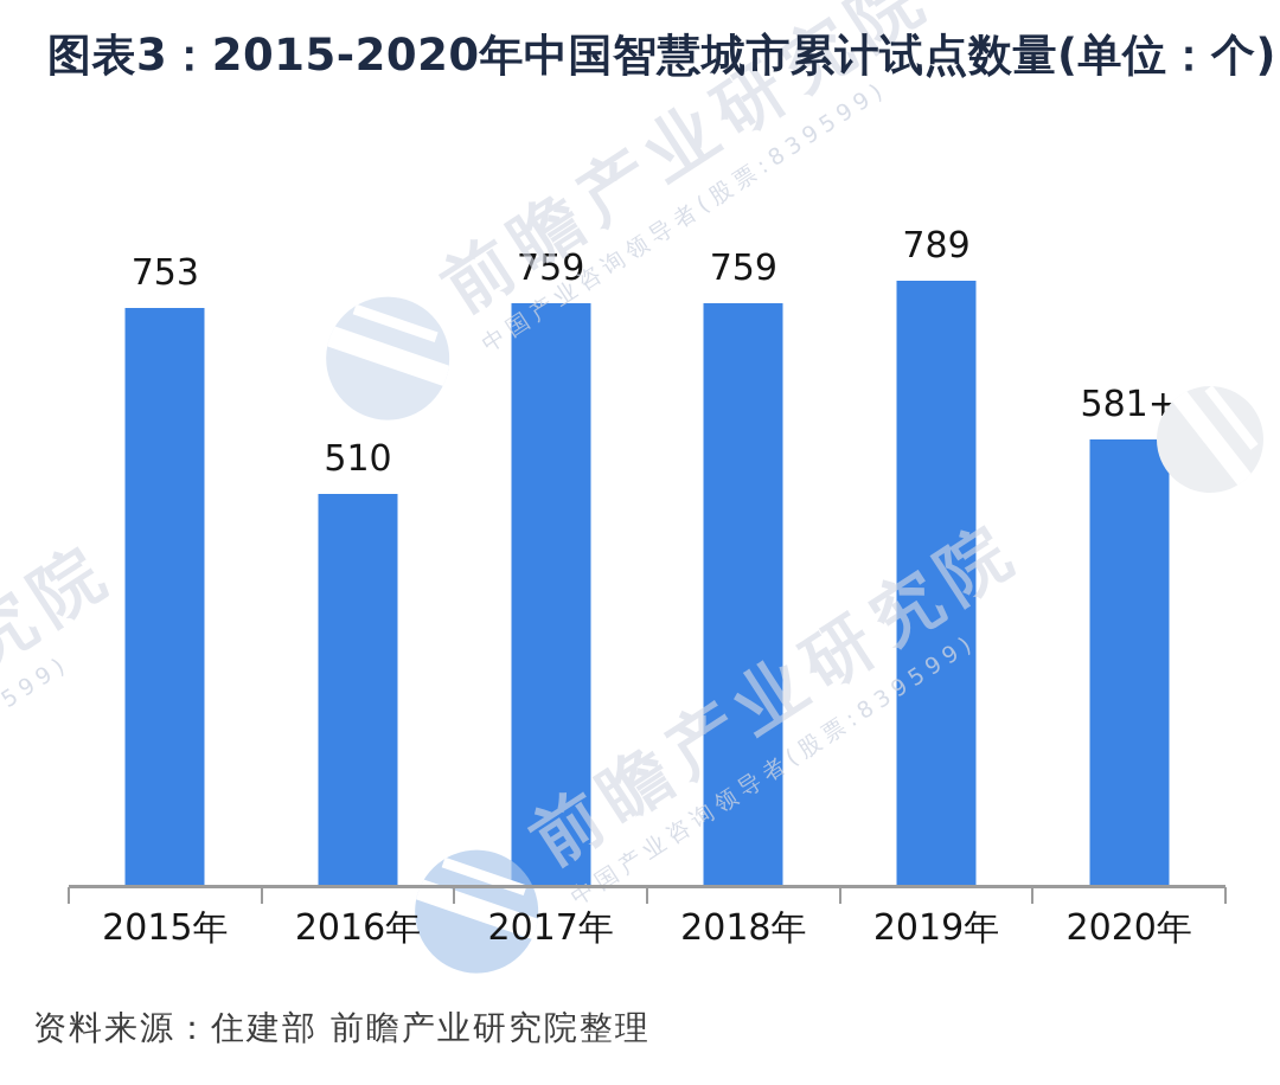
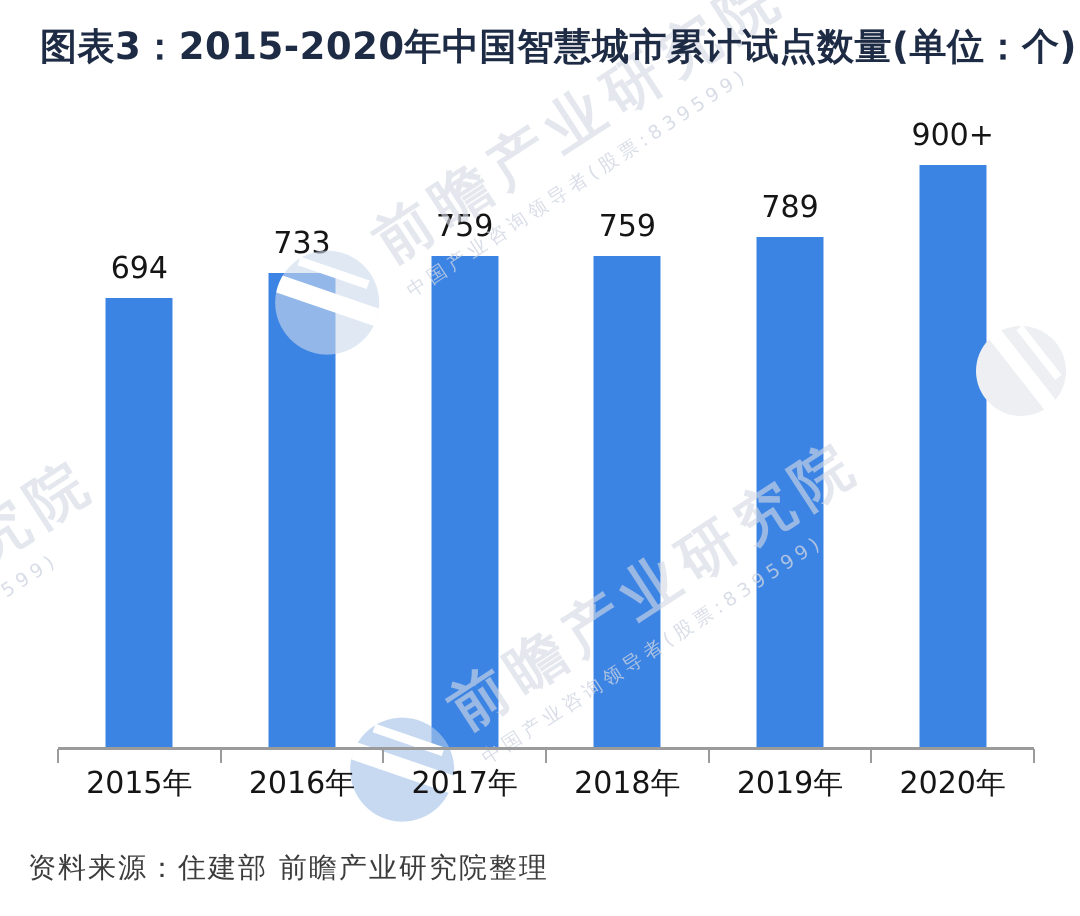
2015年: 753 -> 694
2016年: 510 -> 733
2020年: 581 -> 900
